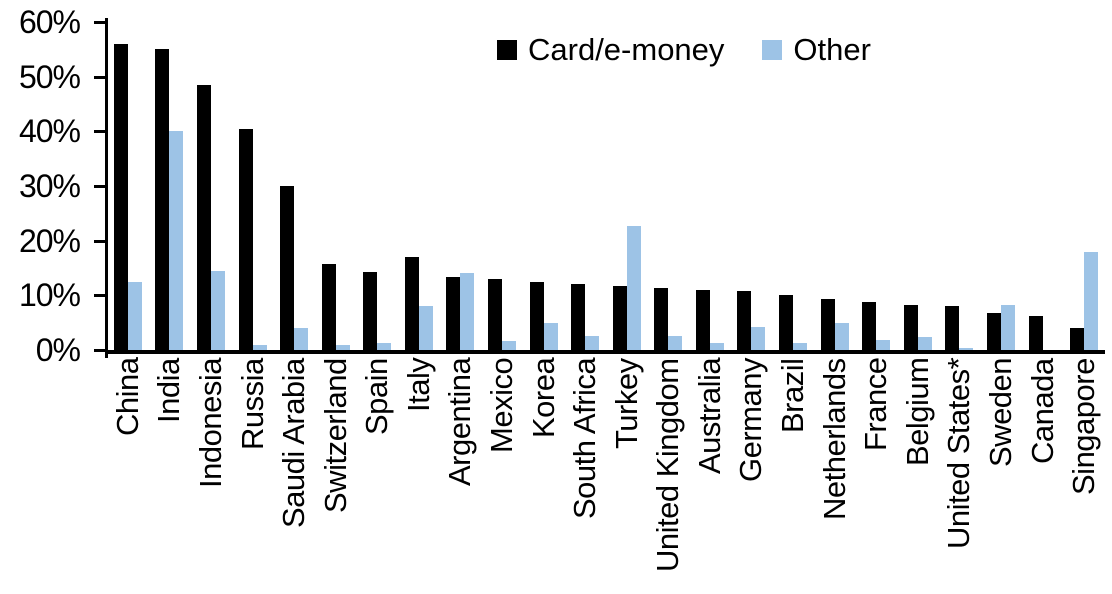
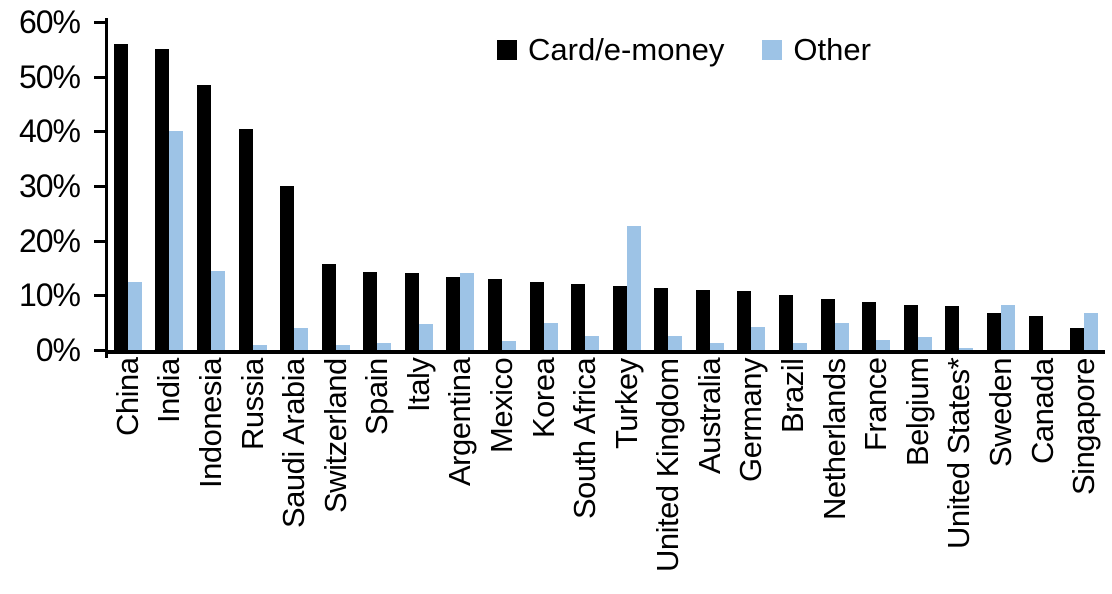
Card/e-money/Italy: 17% -> 14%
Other/Italy: 8% -> 5%
Other/Singapore: 18% -> 7%
